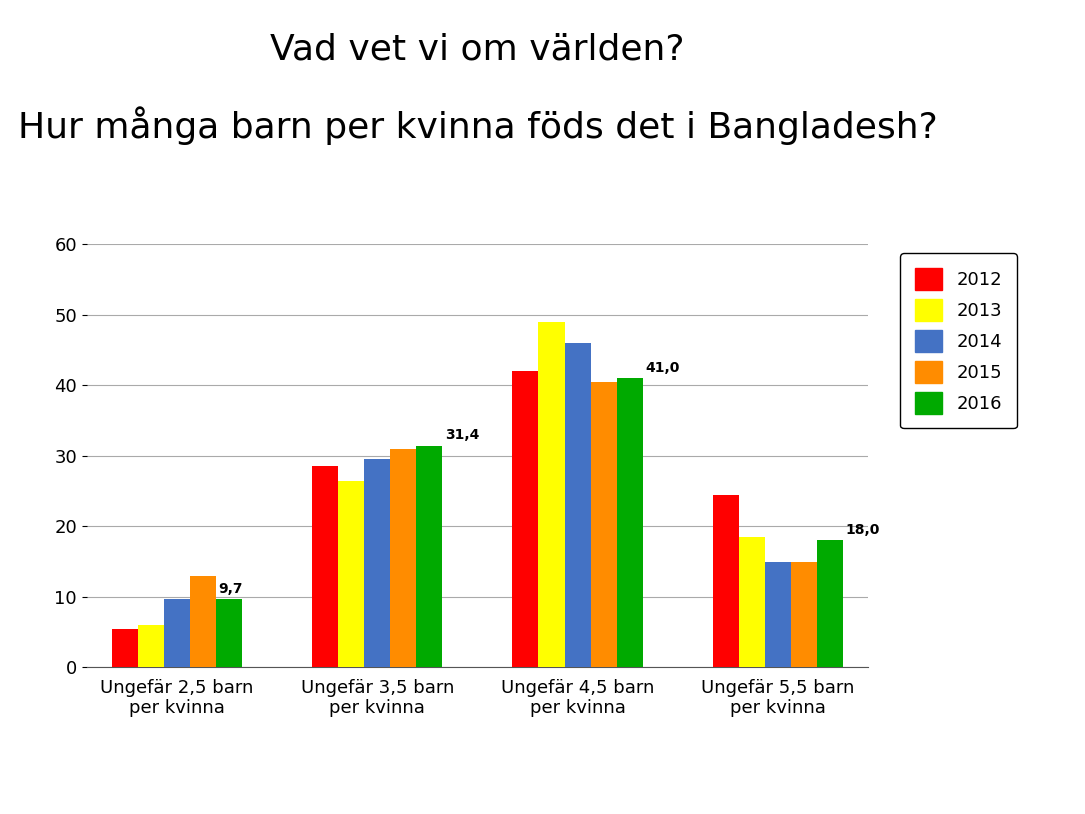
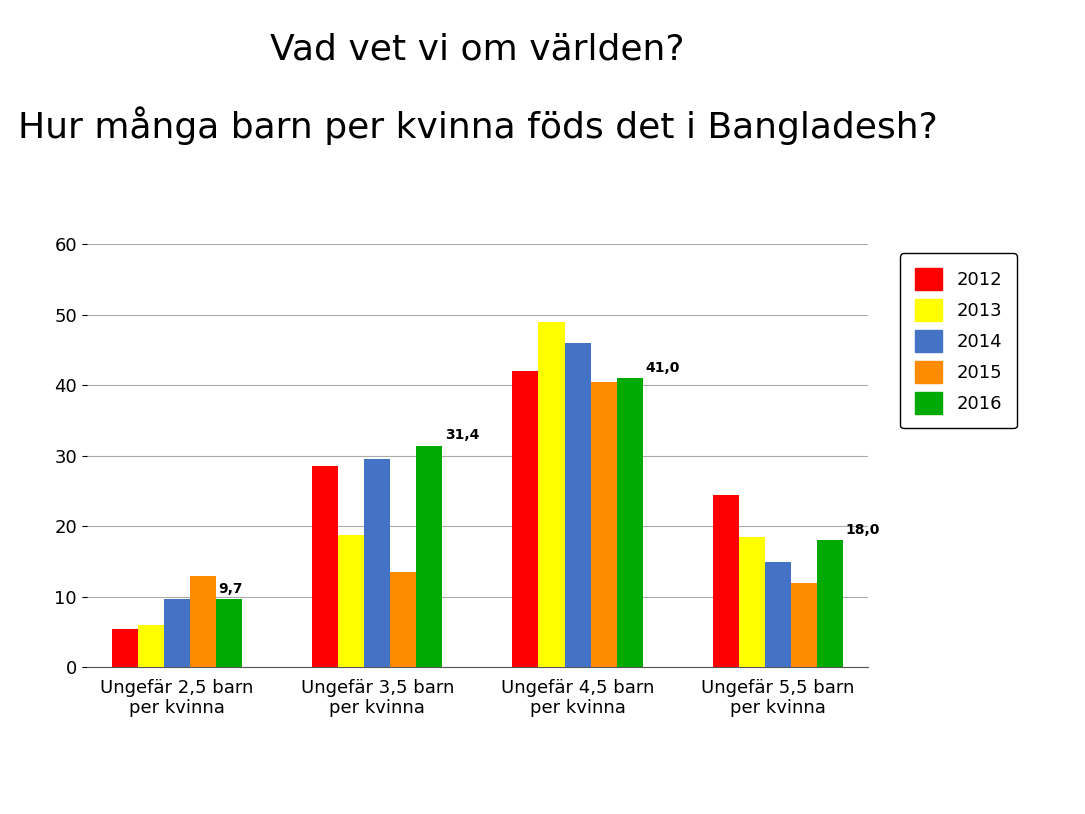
2013/Ungefär 3,5 barn per kvinna: 26.5 -> 18.8
2015/Ungefär 3,5 barn per kvinna: 31.0 -> 13.6
2015/Ungefär 5,5 barn per kvinna: 15.0 -> 12.0
